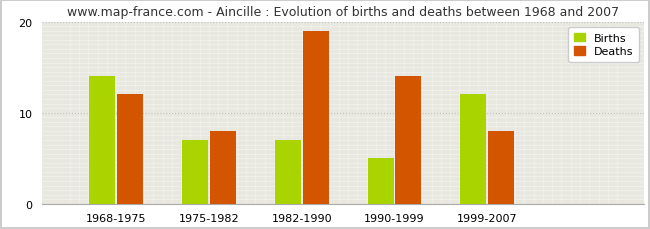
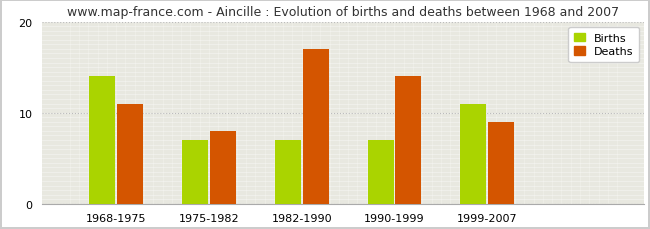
Deaths/1968-1975: 12 -> 11
Deaths/1982-1990: 19 -> 17
Births/1990-1999: 5 -> 7
Births/1999-2007: 12 -> 11
Deaths/1999-2007: 8 -> 9
